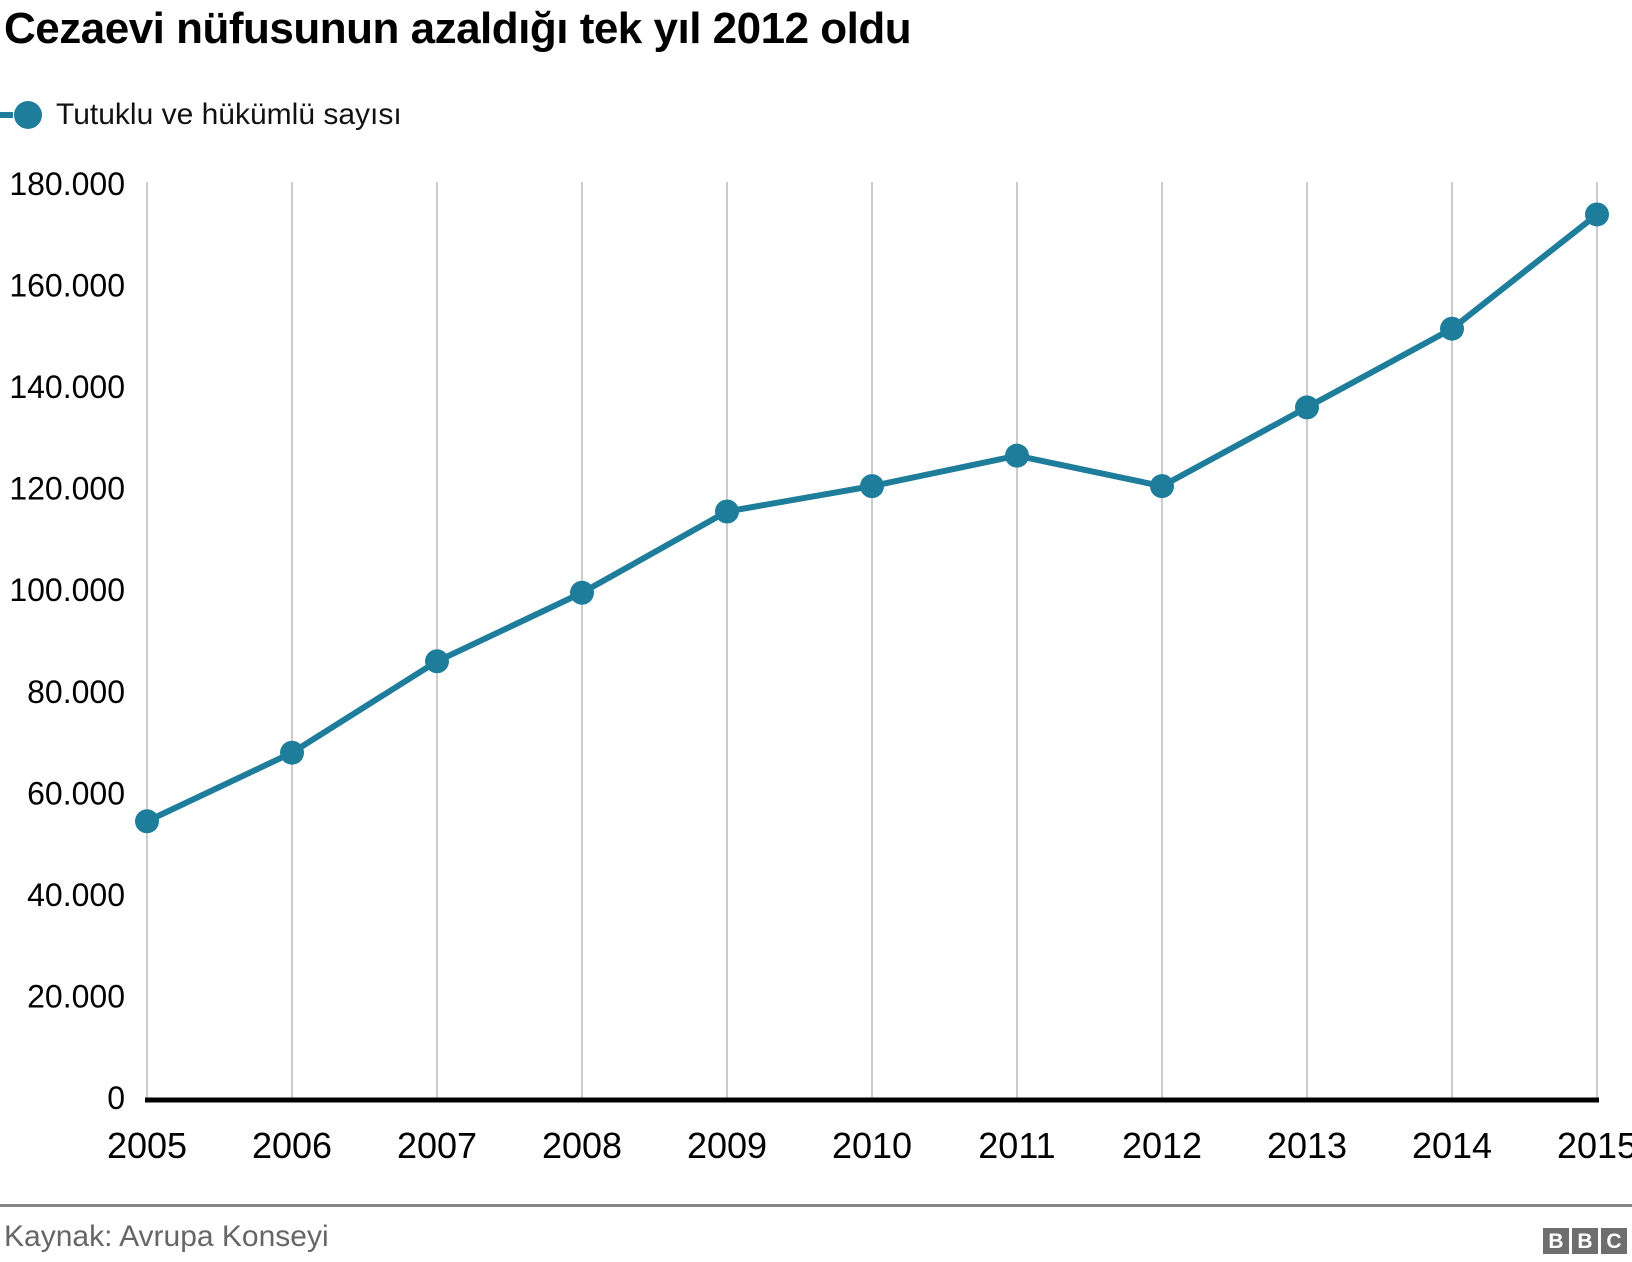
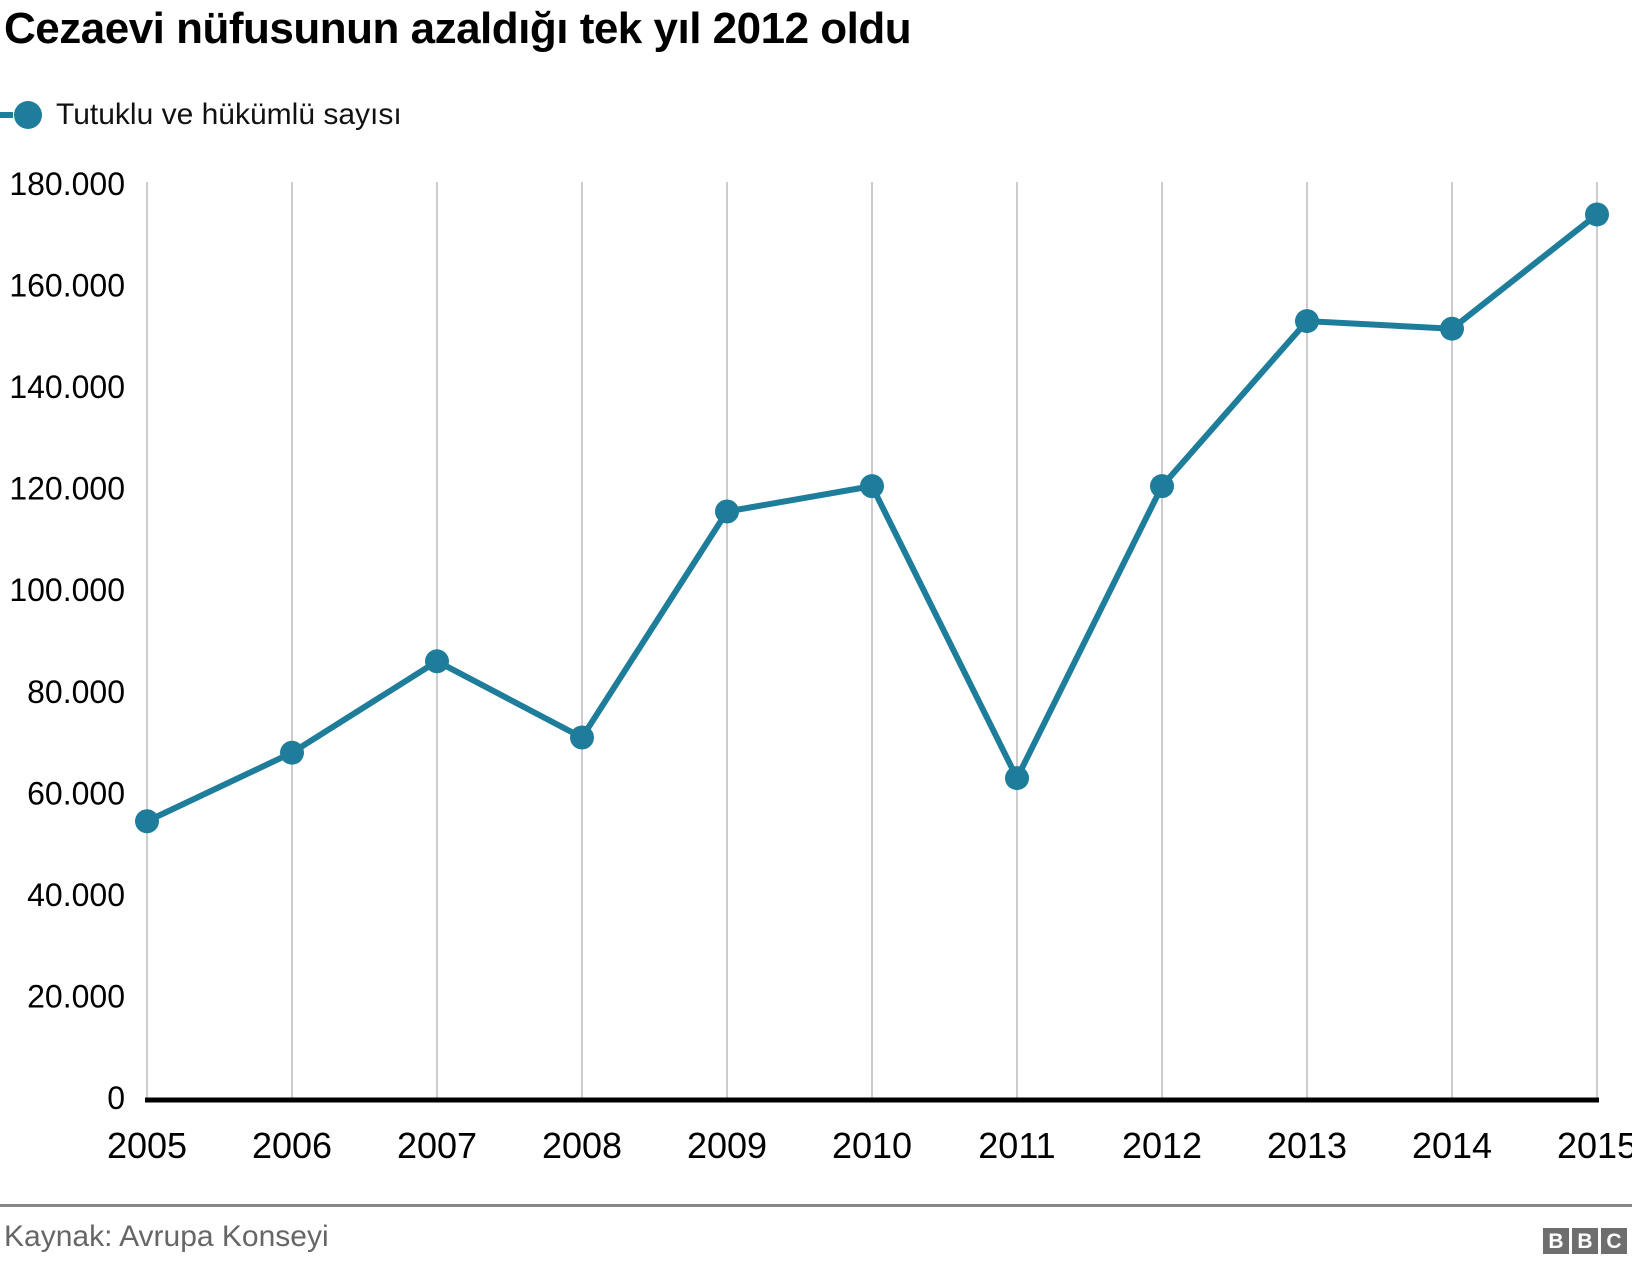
2008: 100000 -> 71000
2011: 126000 -> 63000
2013: 136000 -> 153000
